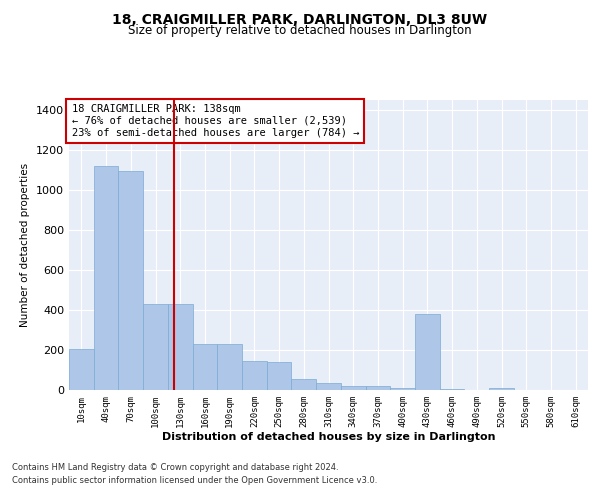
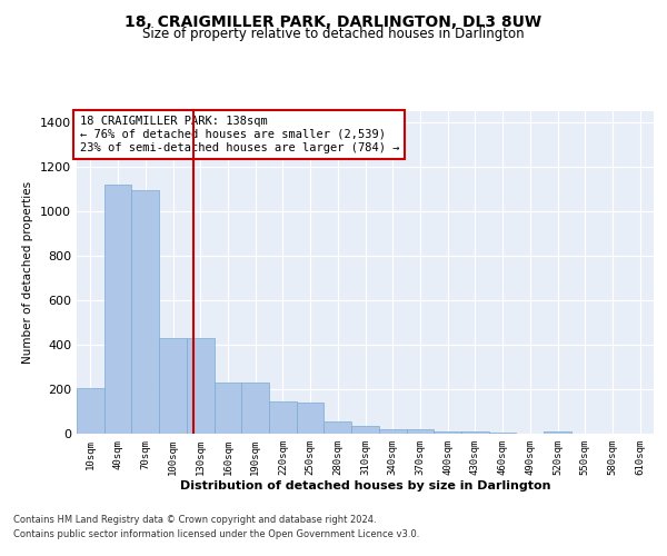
430sqm: 380 -> 10
